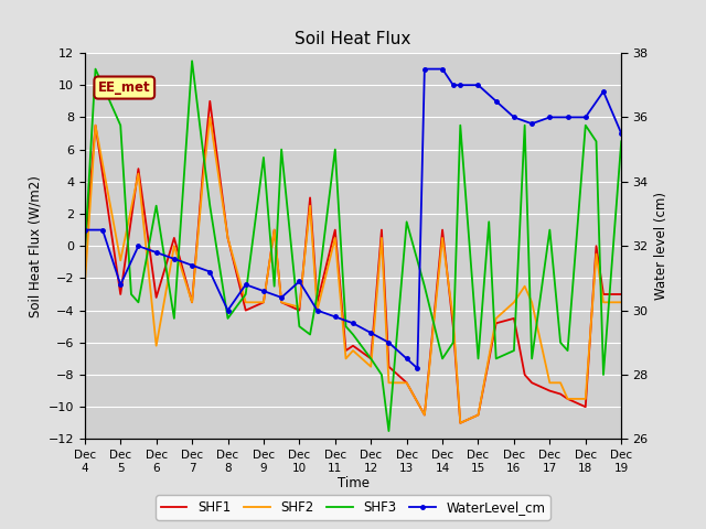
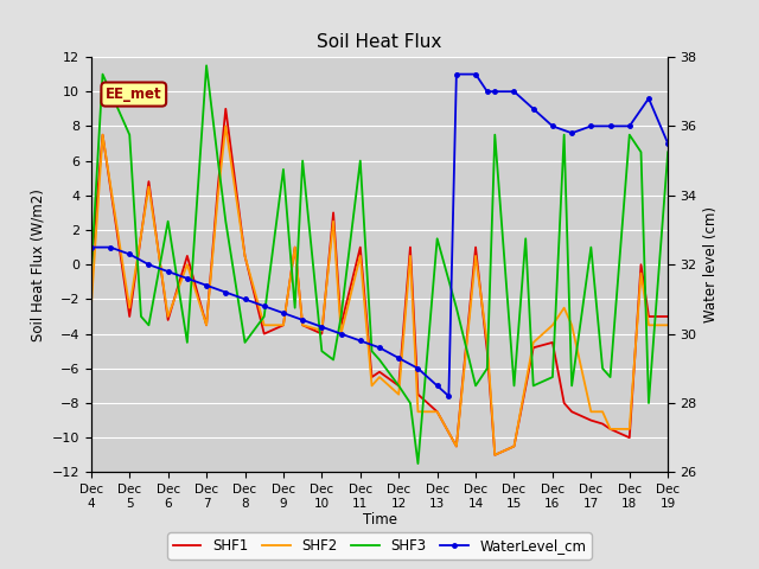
SHF2/Dec 5: -0.9 -> -2.5
WaterLevel_cm/Dec 5: 30.8 -> 32.3
SHF2/Dec 6: -6.2 -> -3.0
WaterLevel_cm/Dec 8: 30.0 -> 31.0
WaterLevel_cm/Dec 10: 30.9 -> 30.2
